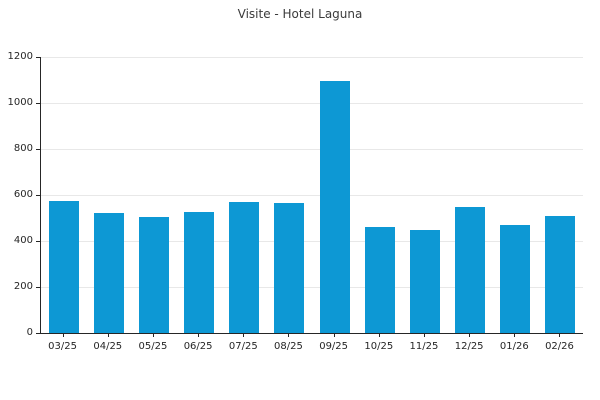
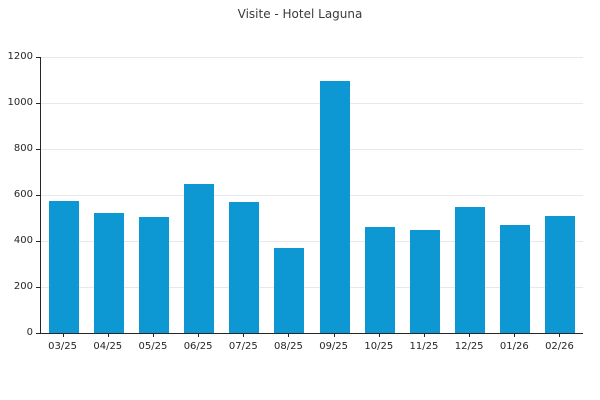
06/25: 520 -> 650
08/25: 560 -> 370
